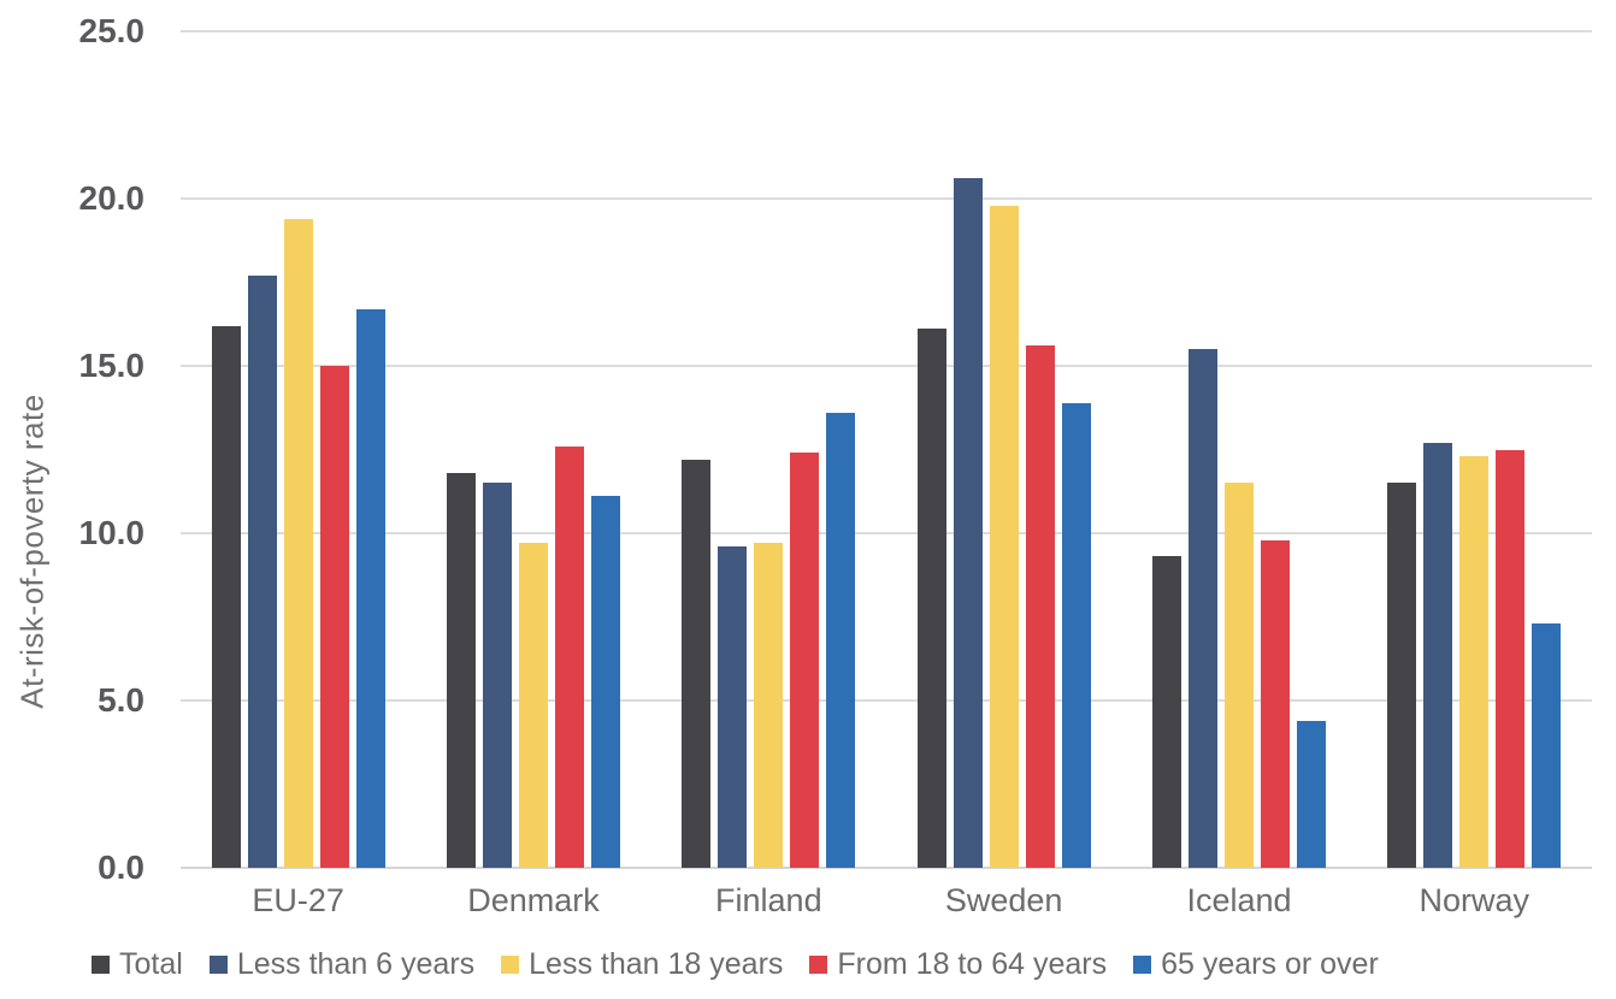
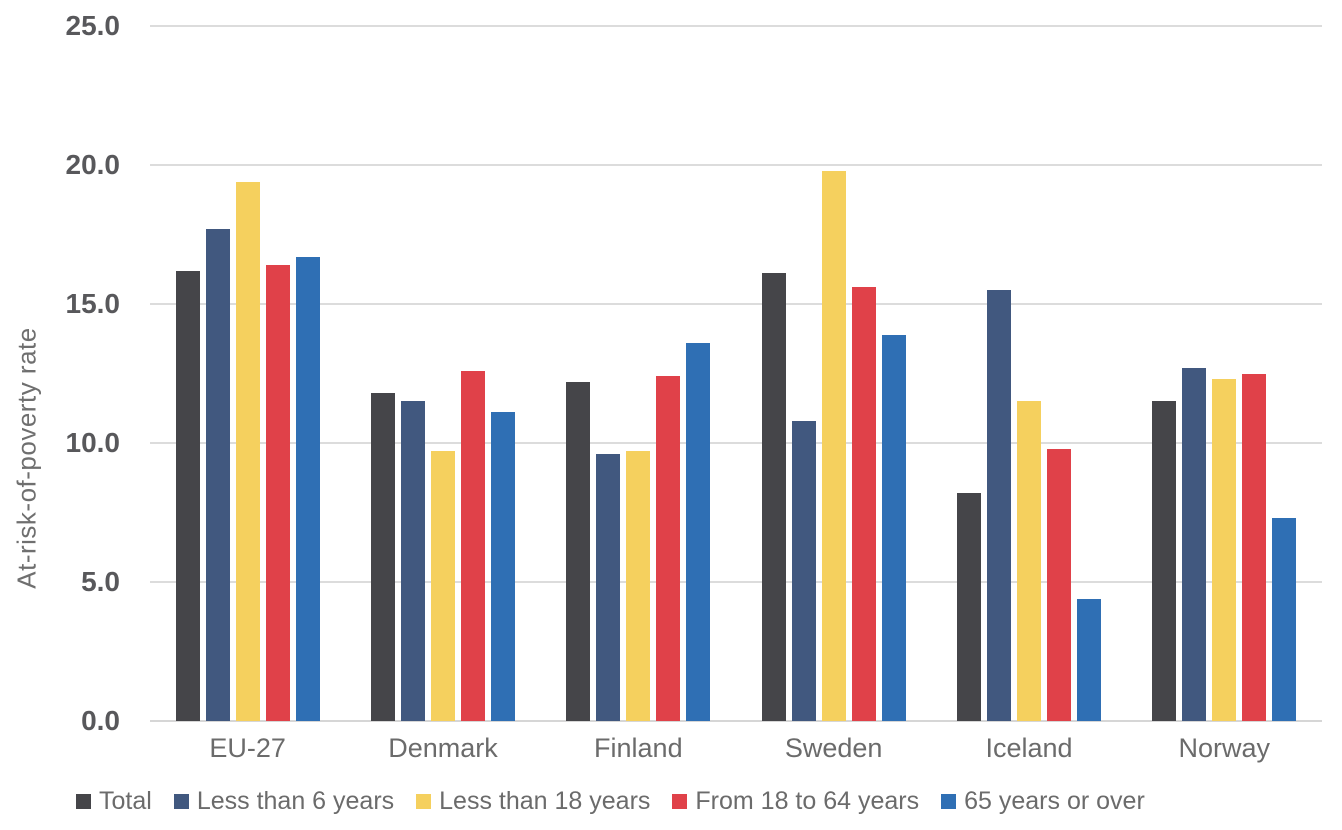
From 18 to 64 years/EU-27: 15.0 -> 16.4
Less than 6 years/Sweden: 20.6 -> 10.8
Total/Iceland: 9.3 -> 8.2
